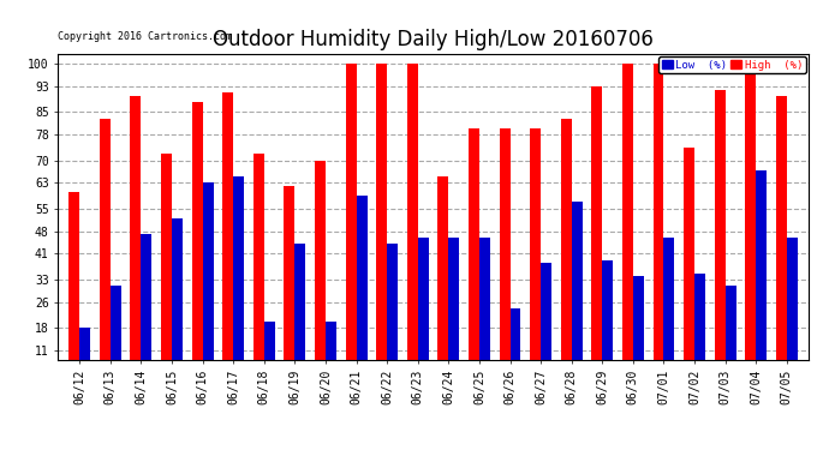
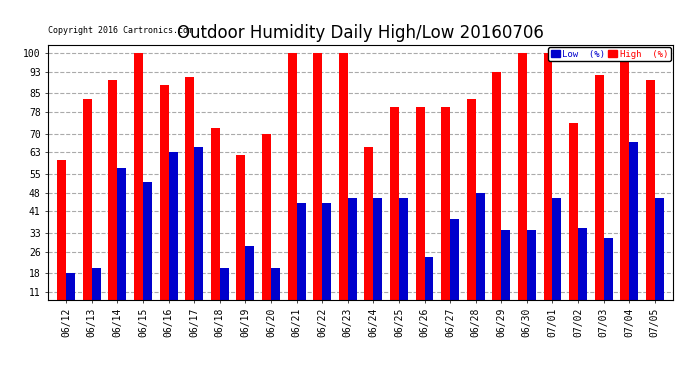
Low (%)/06/13: 31 -> 20
Low (%)/06/14: 47 -> 57
High (%)/06/15: 72 -> 100
Low (%)/06/19: 44 -> 28
Low (%)/06/21: 59 -> 44
Low (%)/06/28: 57 -> 48
Low (%)/06/29: 39 -> 34
